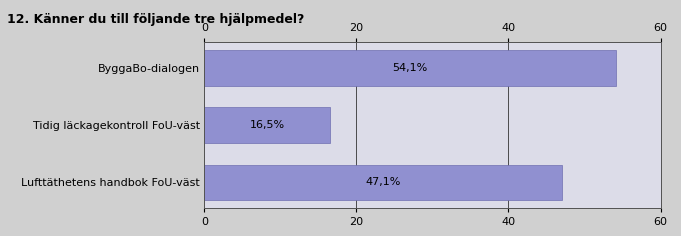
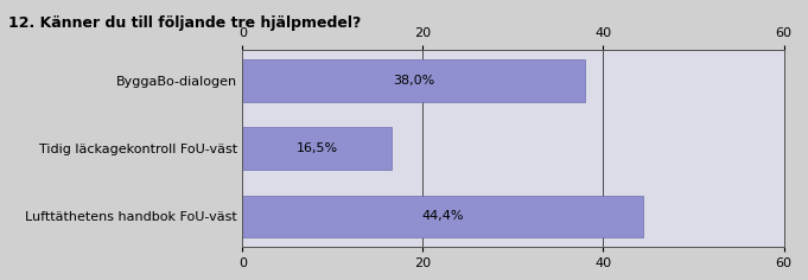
ByggaBo-dialogen: 54,1% -> 38,0%
Lufttäthetens handbok FoU-väst: 47,1% -> 44,4%
